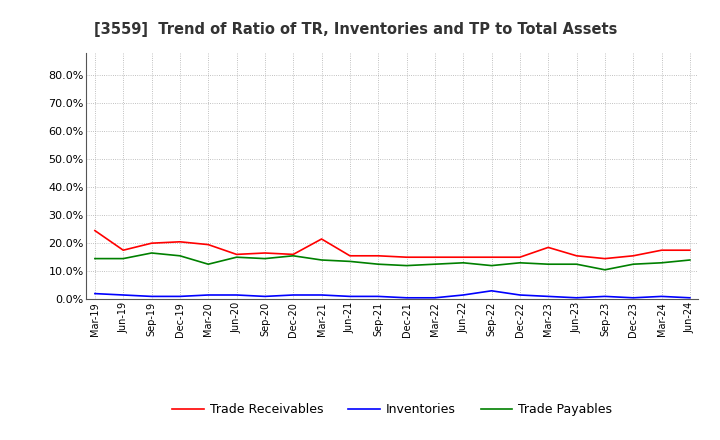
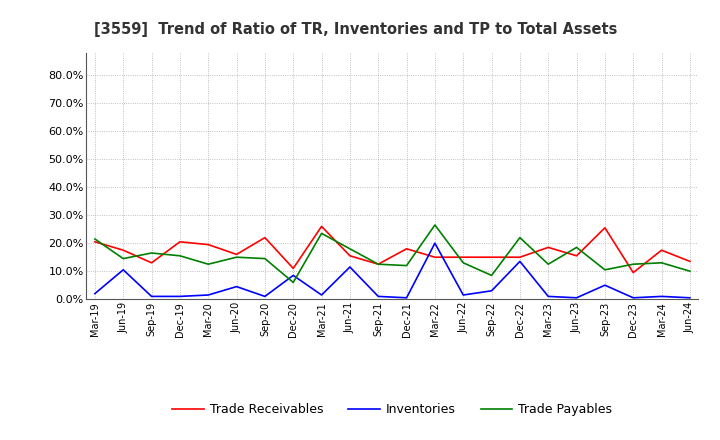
Trade Receivables/Mar-19: 24.5% -> 20.5%
Trade Payables/Mar-19: 14.5% -> 21.5%
Inventories/Jun-19: 1.5% -> 10.5%
Trade Receivables/Sep-19: 20.0% -> 13.0%
Inventories/Jun-20: 1.5% -> 4.5%
Trade Receivables/Sep-20: 16.5% -> 22.0%
Trade Receivables/Dec-20: 16.0% -> 11.0%
Inventories/Dec-20: 1.5% -> 8.5%
Trade Payables/Dec-20: 15.5% -> 6.0%
Trade Receivables/Mar-21: 21.5% -> 26.0%
Trade Payables/Mar-21: 14.0% -> 23.5%
Inventories/Jun-21: 1.0% -> 11.5%
Trade Payables/Jun-21: 13.5% -> 18.0%
Trade Receivables/Sep-21: 15.5% -> 12.5%
Trade Receivables/Dec-21: 15.0% -> 18.0%
Inventories/Mar-22: 0.5% -> 20.0%
Trade Payables/Mar-22: 12.5% -> 26.5%
Trade Payables/Sep-22: 12.0% -> 8.5%
Inventories/Dec-22: 1.5% -> 13.5%
Trade Payables/Dec-22: 13.0% -> 22.0%
Trade Payables/Jun-23: 12.5% -> 18.5%
Trade Receivables/Sep-23: 14.5% -> 25.5%
Inventories/Sep-23: 1.0% -> 5.0%
Trade Receivables/Dec-23: 15.5% -> 9.5%
Trade Receivables/Jun-24: 17.5% -> 13.5%
Trade Payables/Jun-24: 14.0% -> 10.0%
